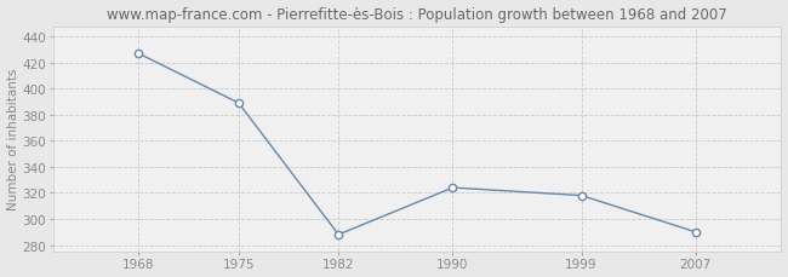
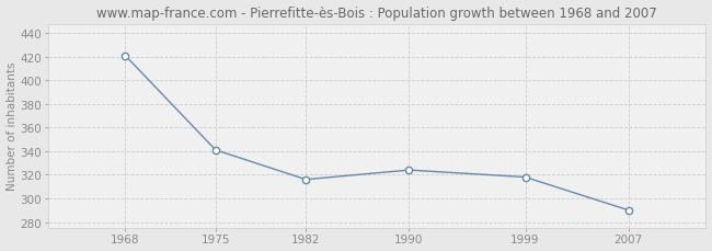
1968: 427 -> 421
1975: 389 -> 341
1982: 288 -> 316
